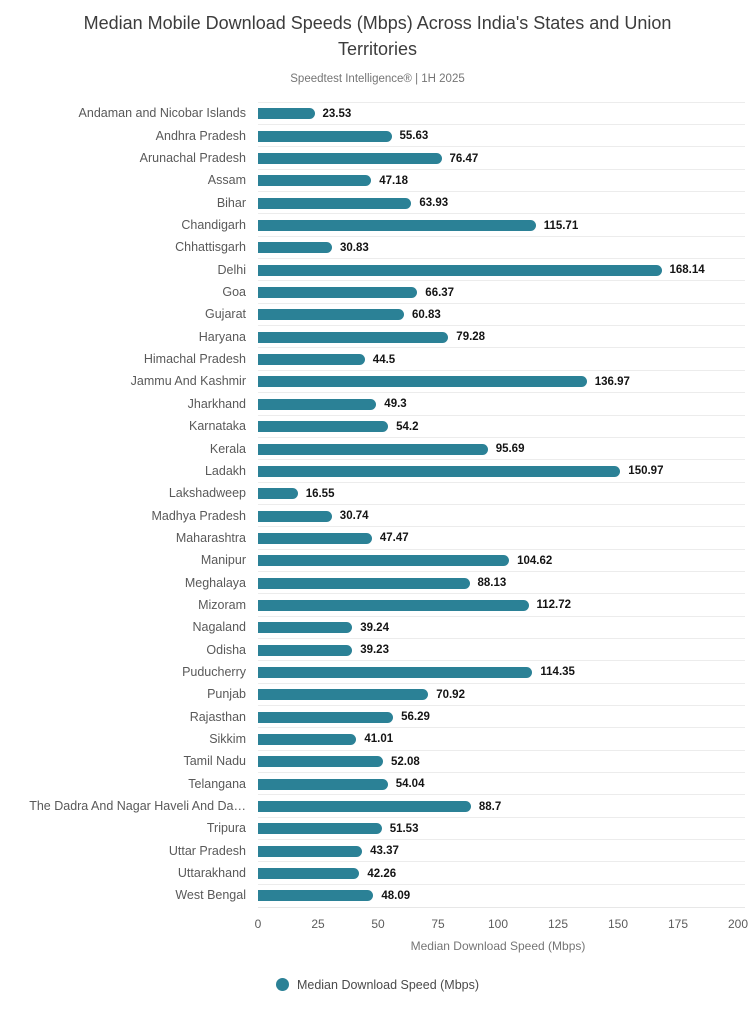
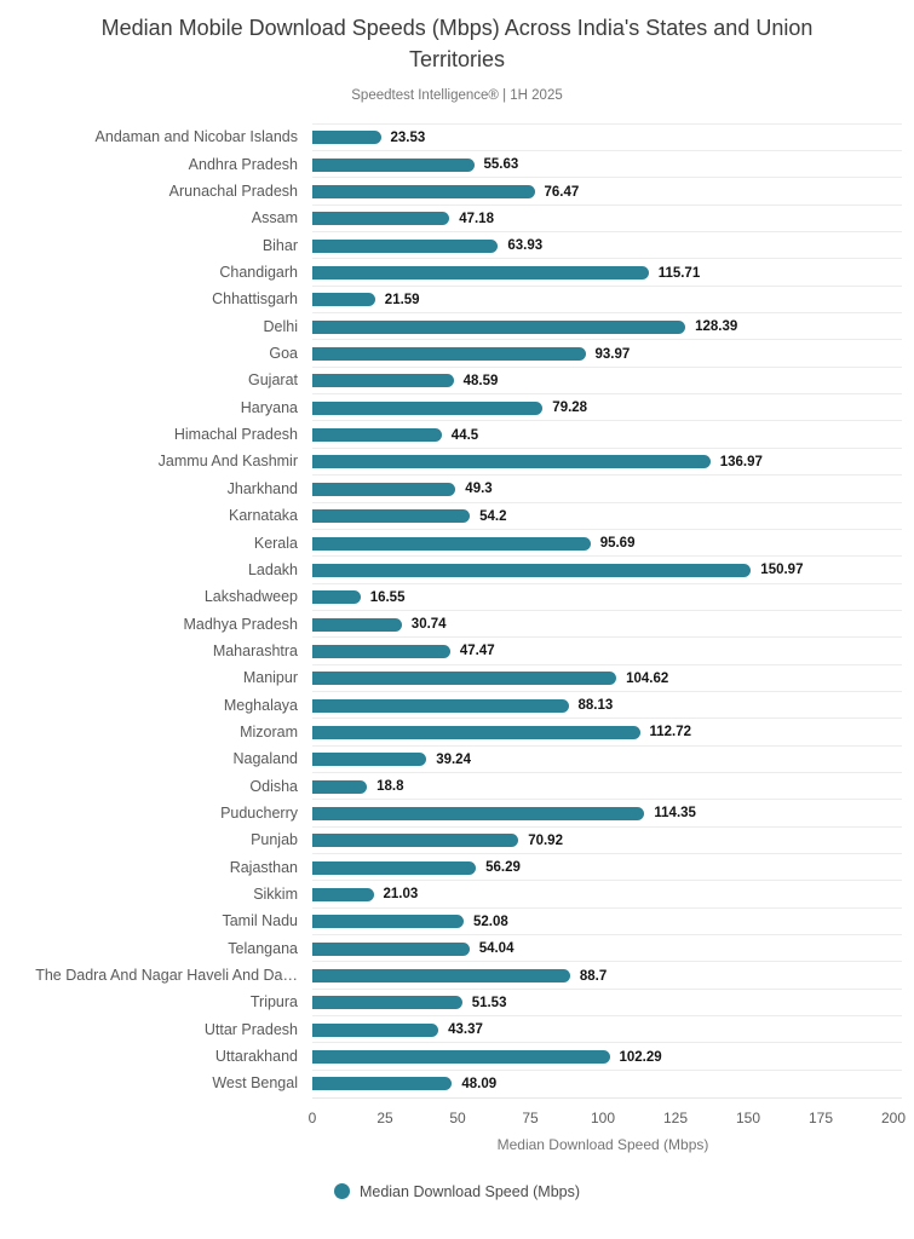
Chhattisgarh: 30.83 -> 21.59
Delhi: 168.14 -> 128.39
Goa: 66.37 -> 93.97
Gujarat: 60.83 -> 48.59
Odisha: 39.23 -> 18.8
Sikkim: 41.01 -> 21.03
Uttarakhand: 42.26 -> 102.29
